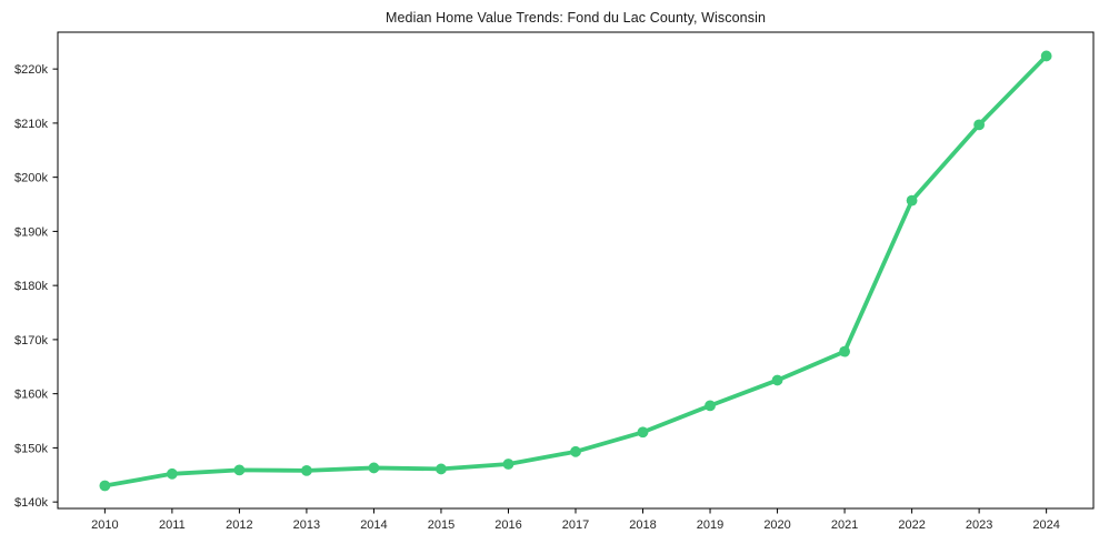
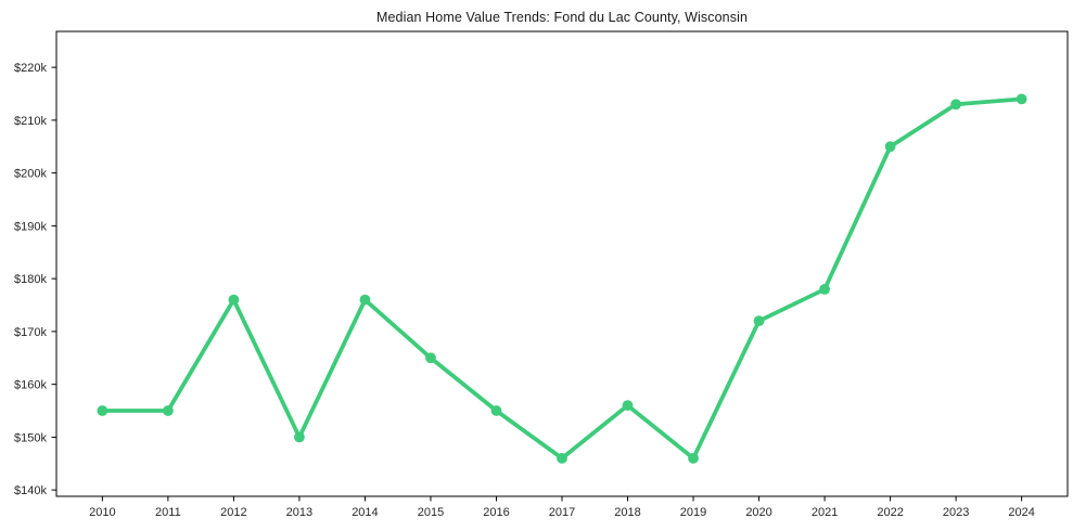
2010: $143k -> $155k
2011: $145k -> $155k
2012: $146k -> $176k
2013: $146k -> $150k
2014: $146k -> $176k
2015: $146k -> $165k
2016: $147k -> $155k
2017: $149k -> $146k
2018: $153k -> $156k
2019: $158k -> $146k
2020: $162k -> $172k
2021: $168k -> $178k
2022: $196k -> $205k
2023: $210k -> $213k
2024: $222k -> $214k
